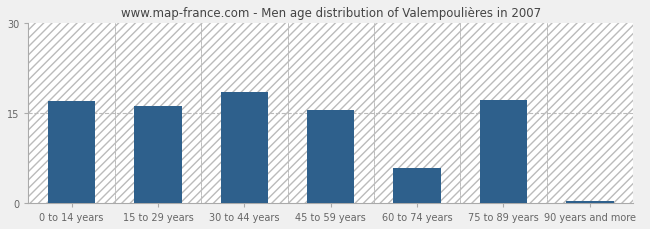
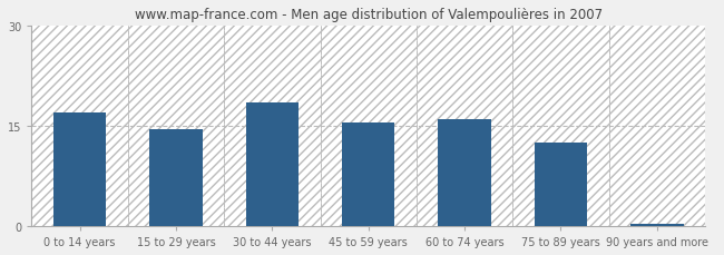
15 to 29 years: 16.2 -> 14.5
60 to 74 years: 5.8 -> 16.0
75 to 89 years: 17.2 -> 12.5
